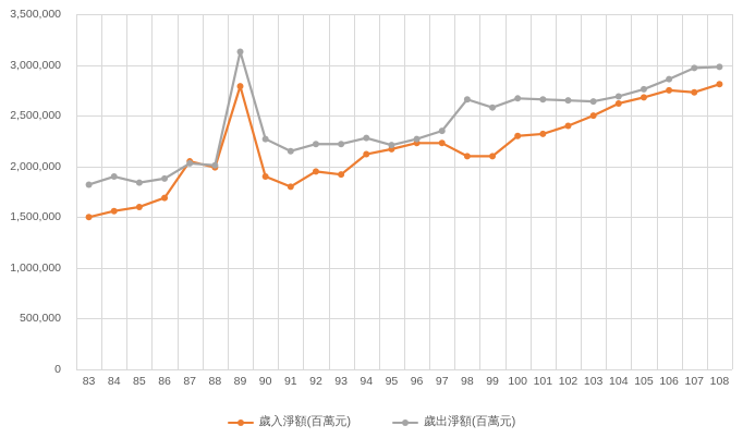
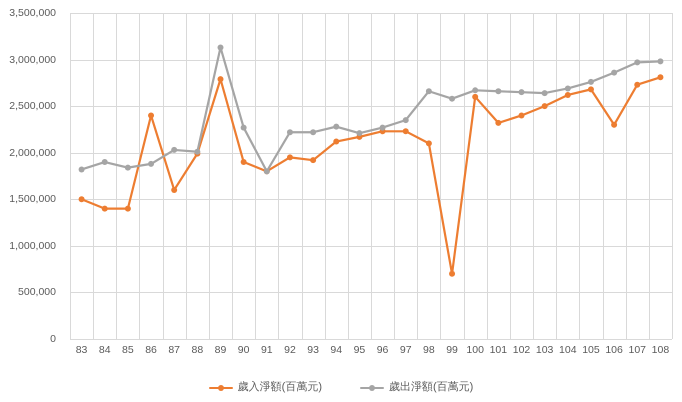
歲入淨額(百萬元)/84: 1600000 -> 1400000
歲入淨額(百萬元)/85: 1600000 -> 1400000
歲入淨額(百萬元)/86: 1700000 -> 2400000
歲入淨額(百萬元)/87: 2000000 -> 1600000
歲出淨額(百萬元)/91: 2200000 -> 1800000
歲入淨額(百萬元)/99: 2100000 -> 700000
歲入淨額(百萬元)/100: 2300000 -> 2600000
歲入淨額(百萬元)/106: 2800000 -> 2300000
